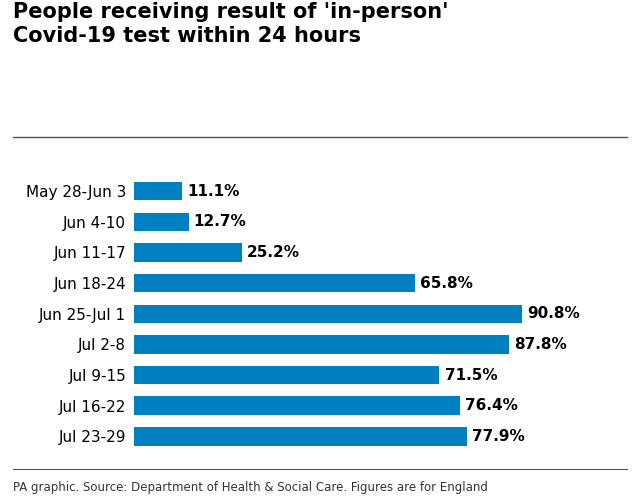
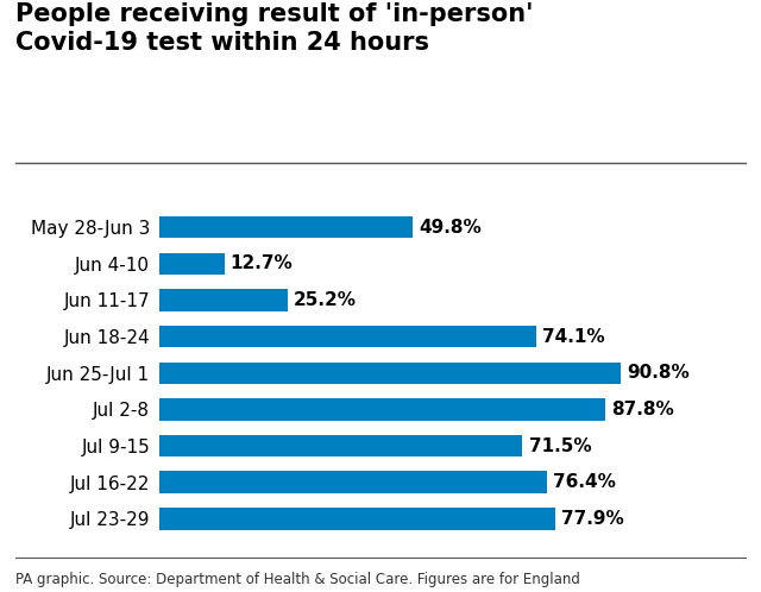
May 28-Jun 3: 11.1% -> 49.8%
Jun 18-24: 65.8% -> 74.1%
